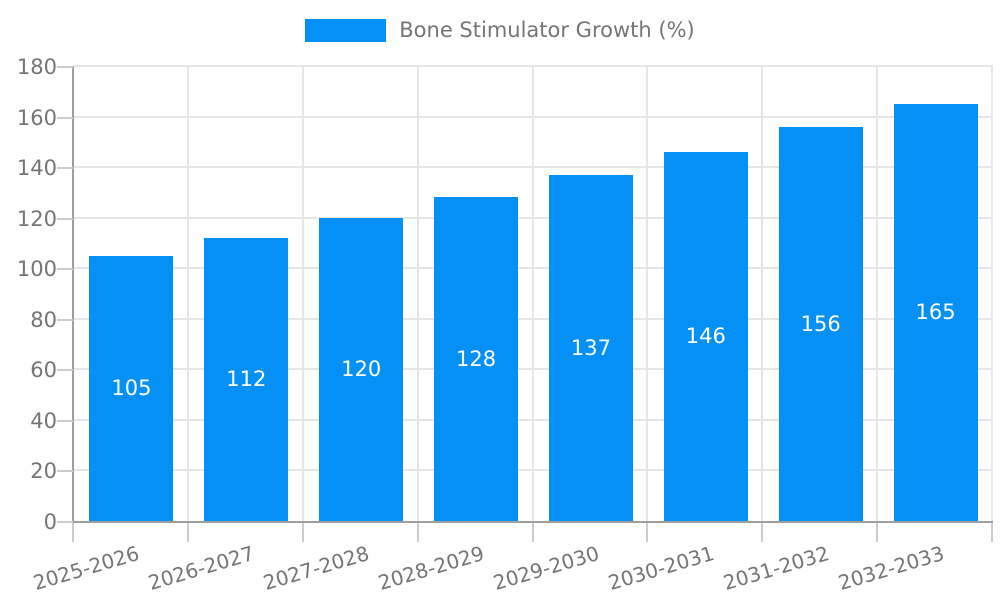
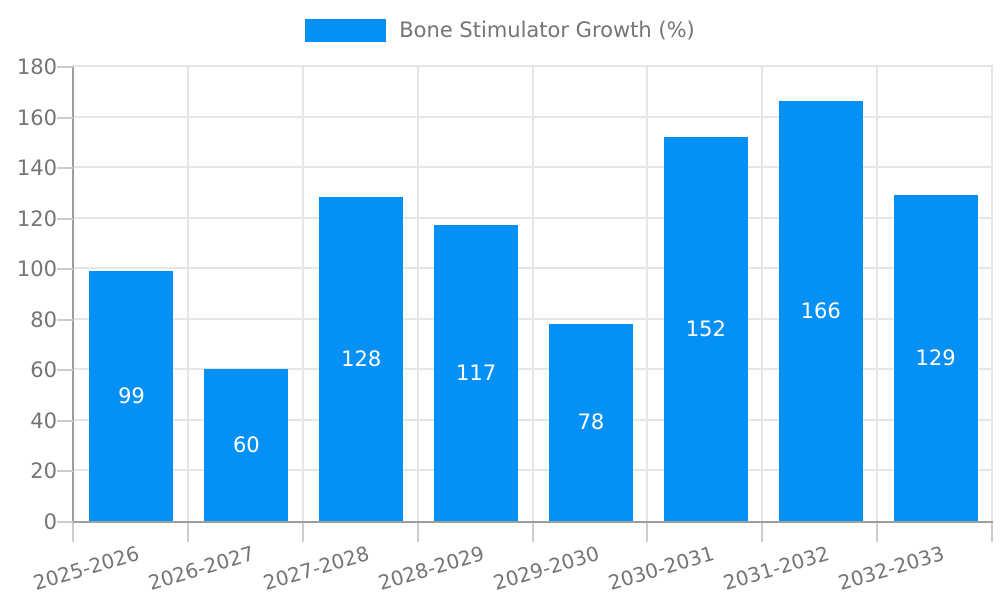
2025-2026: 105 -> 99
2026-2027: 112 -> 60
2027-2028: 120 -> 128
2028-2029: 128 -> 117
2029-2030: 137 -> 78
2030-2031: 146 -> 152
2031-2032: 156 -> 166
2032-2033: 165 -> 129
